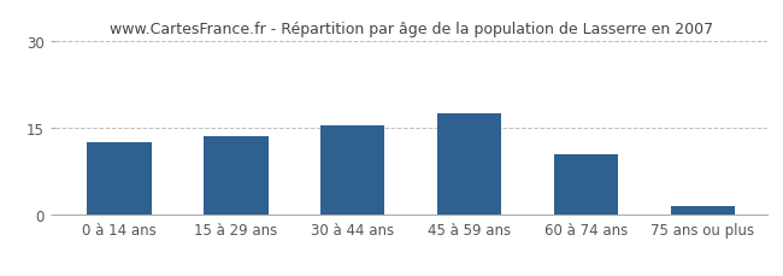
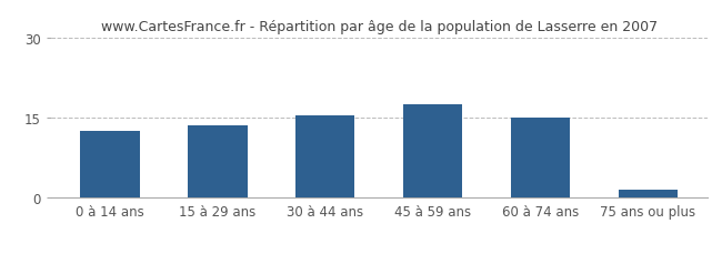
60 à 74 ans: 10.5 -> 15.0
